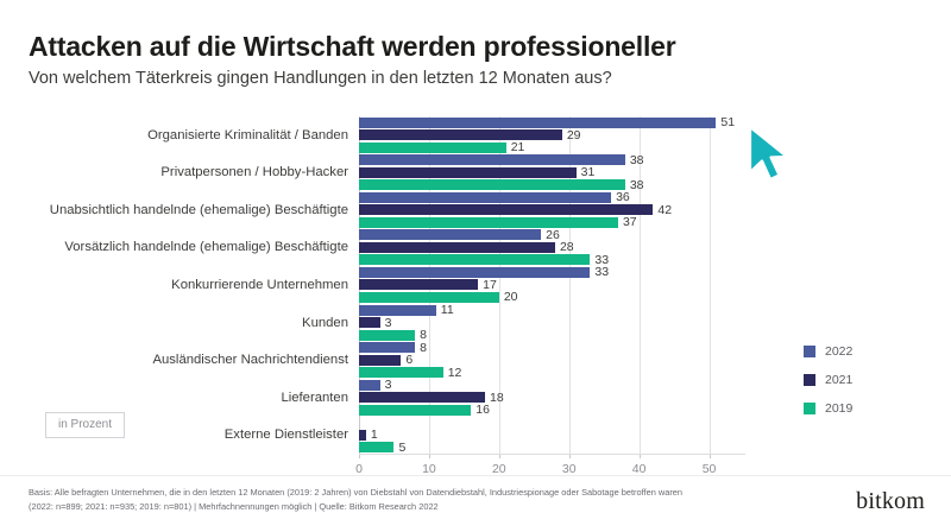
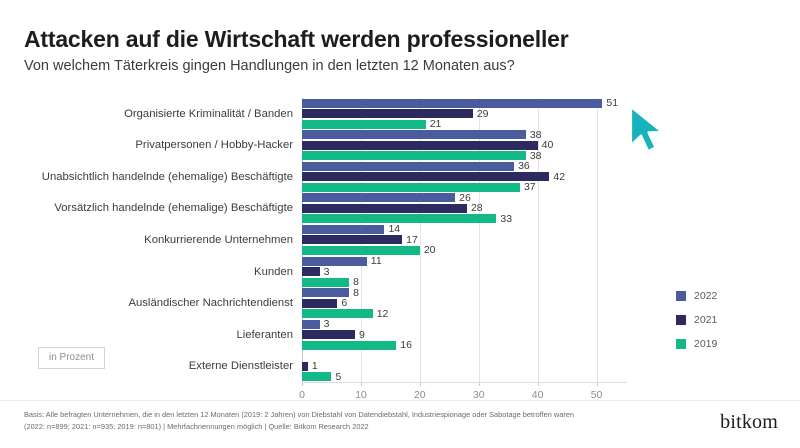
2021/Privatpersonen / Hobby-Hacker: 31 -> 40
2022/Konkurrierende Unternehmen: 33 -> 14
2021/Lieferanten: 18 -> 9
